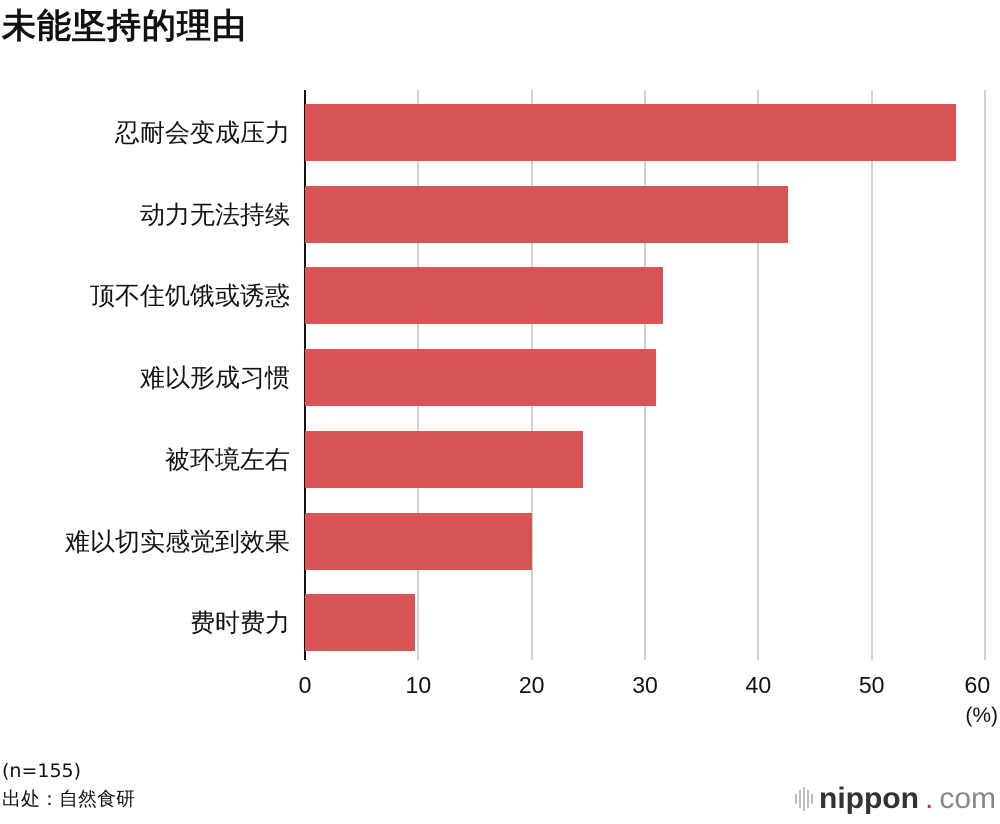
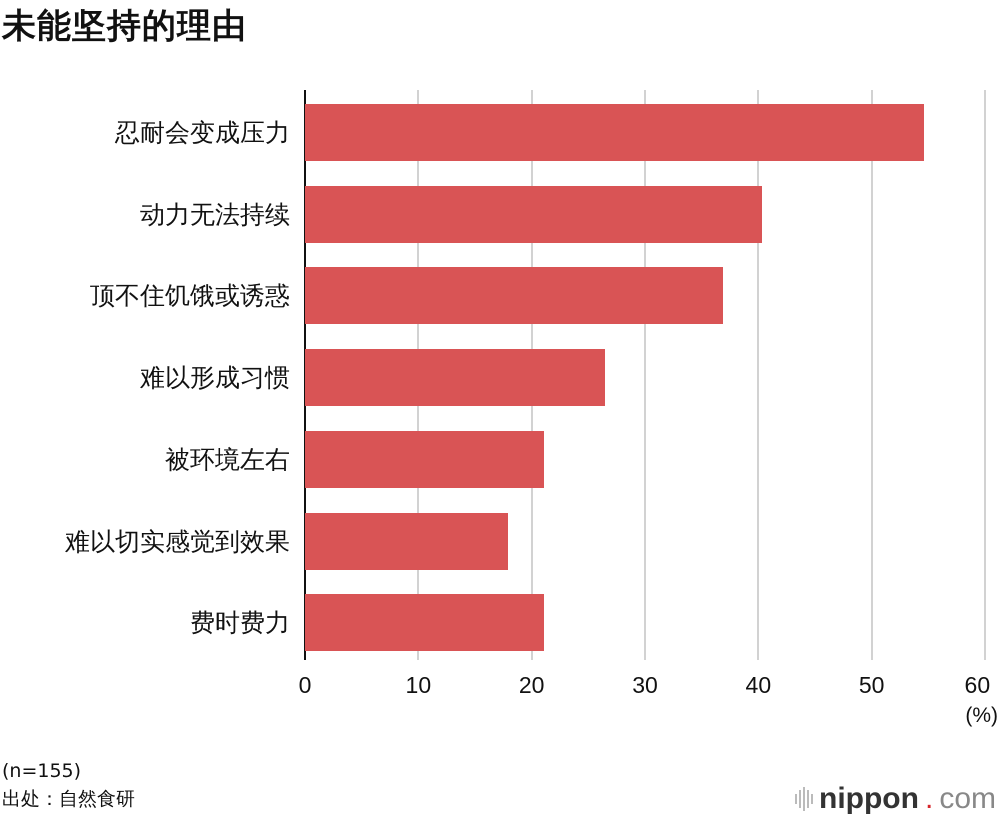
忍耐会变成压力: 57.4 -> 54.6
动力无法持续: 42.6 -> 40.3
顶不住饥饿或诱惑: 31.6 -> 36.9
难以形成习惯: 31.0 -> 26.5
被环境左右: 24.5 -> 21.1
难以切实感觉到效果: 20.0 -> 17.9
费时费力: 9.7 -> 21.1
